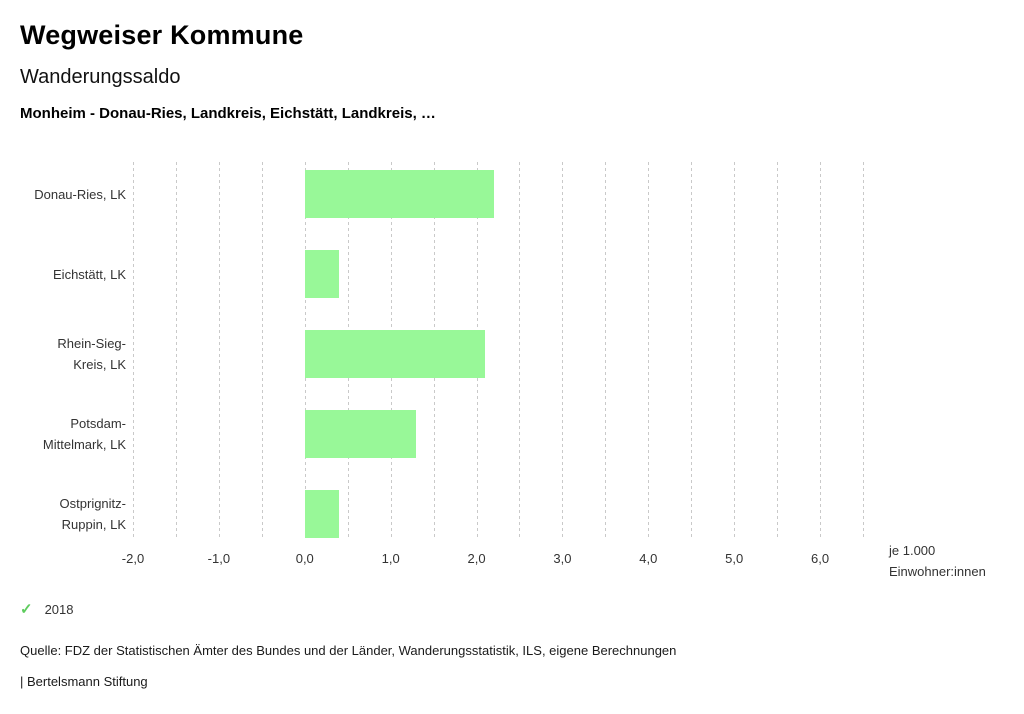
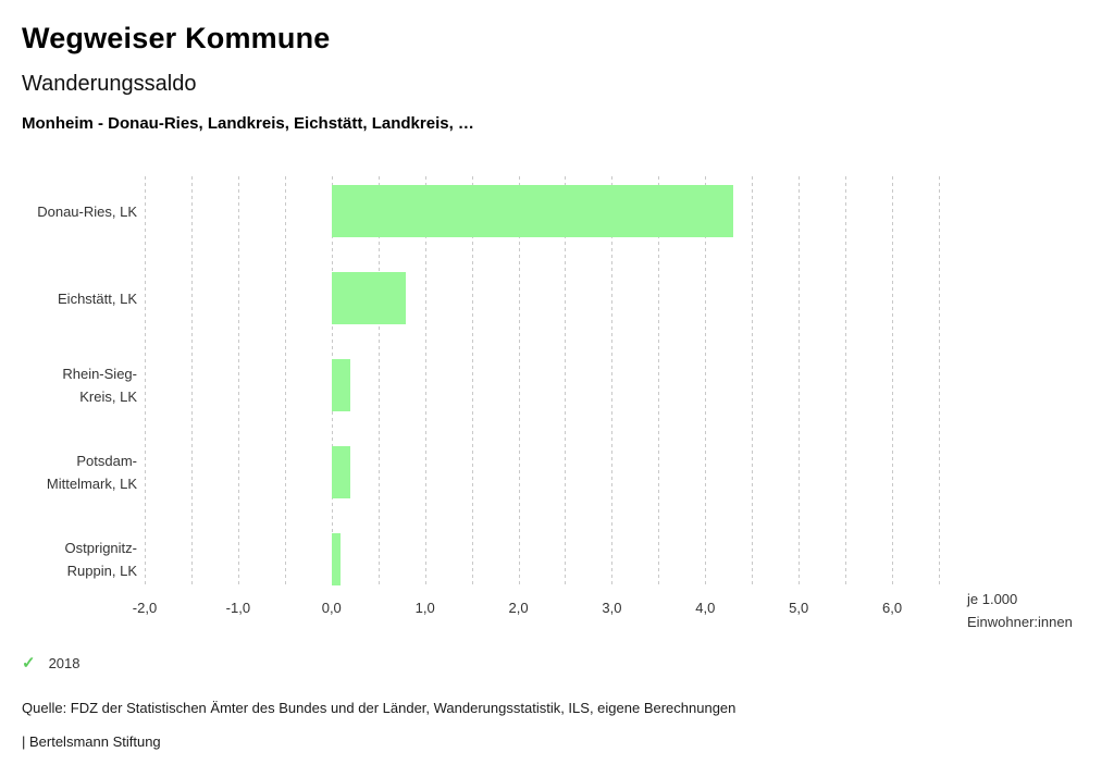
Donau-Ries, LK: 2,2 -> 4,3
Eichstätt, LK: 0,4 -> 0,8
Rhein-Sieg-Kreis, LK: 2,1 -> 0,2
Potsdam-Mittelmark, LK: 1,3 -> 0,2
Ostprignitz-Ruppin, LK: 0,4 -> 0,1
